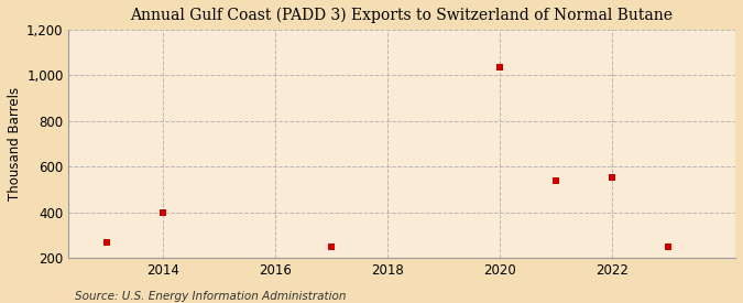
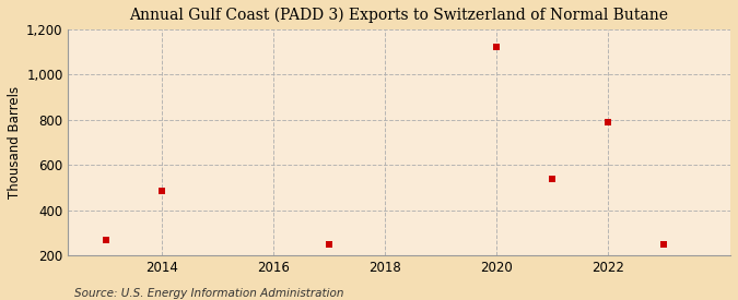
2014: 400 -> 485
2020: 1,035 -> 1,120
2022: 555 -> 790
